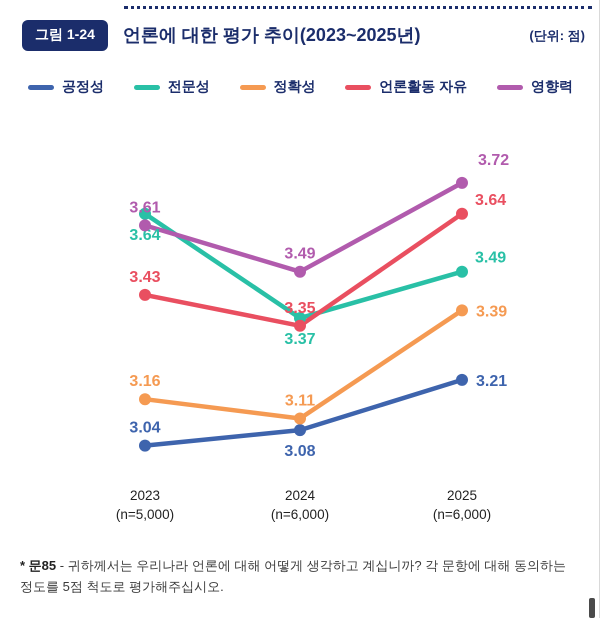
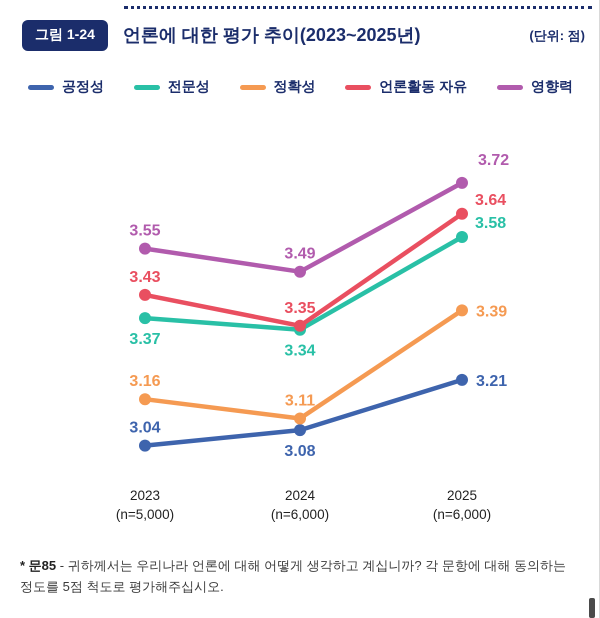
전문성/2023: 3.64 -> 3.37
영향력/2023: 3.61 -> 3.55
전문성/2024: 3.37 -> 3.34
전문성/2025: 3.49 -> 3.58
